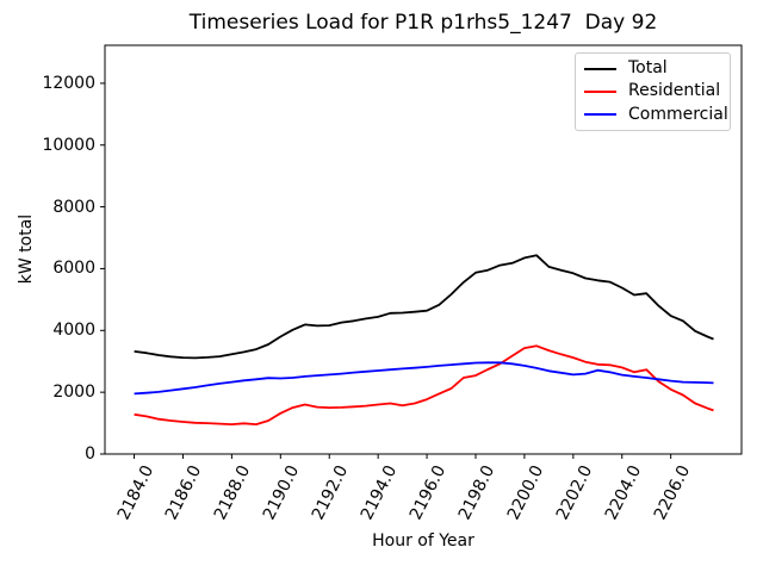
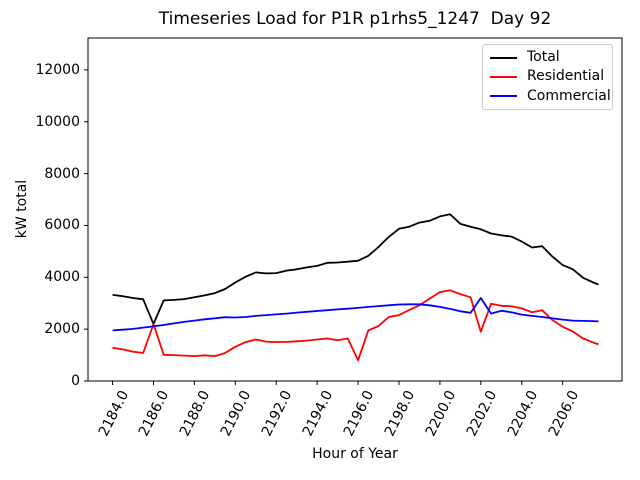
Total/2186.0: 3100 -> 2200
Residential/2186.0: 1000 -> 2200
Residential/2196.0: 1800 -> 800
Residential/2202.0: 3100 -> 1900
Commercial/2202.0: 2600 -> 3200
